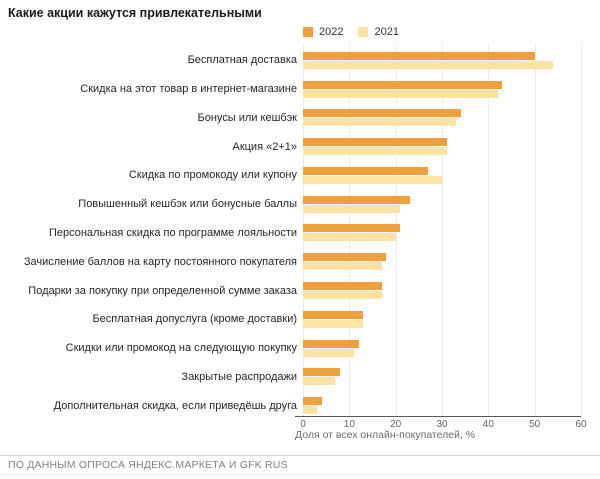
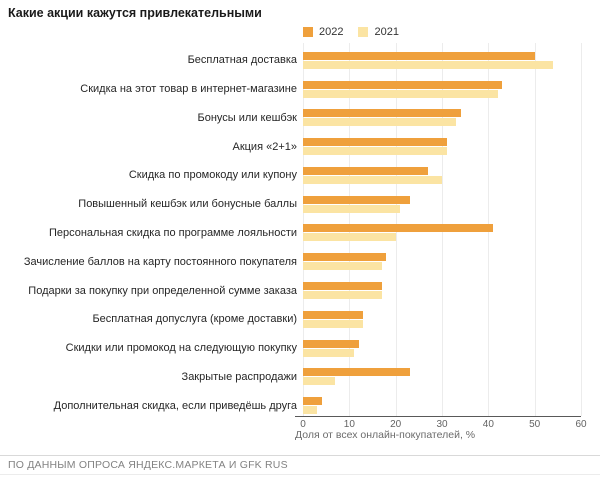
2022/Персональная скидка по программе лояльности: 21 -> 41
2022/Закрытые распродажи: 8 -> 23
